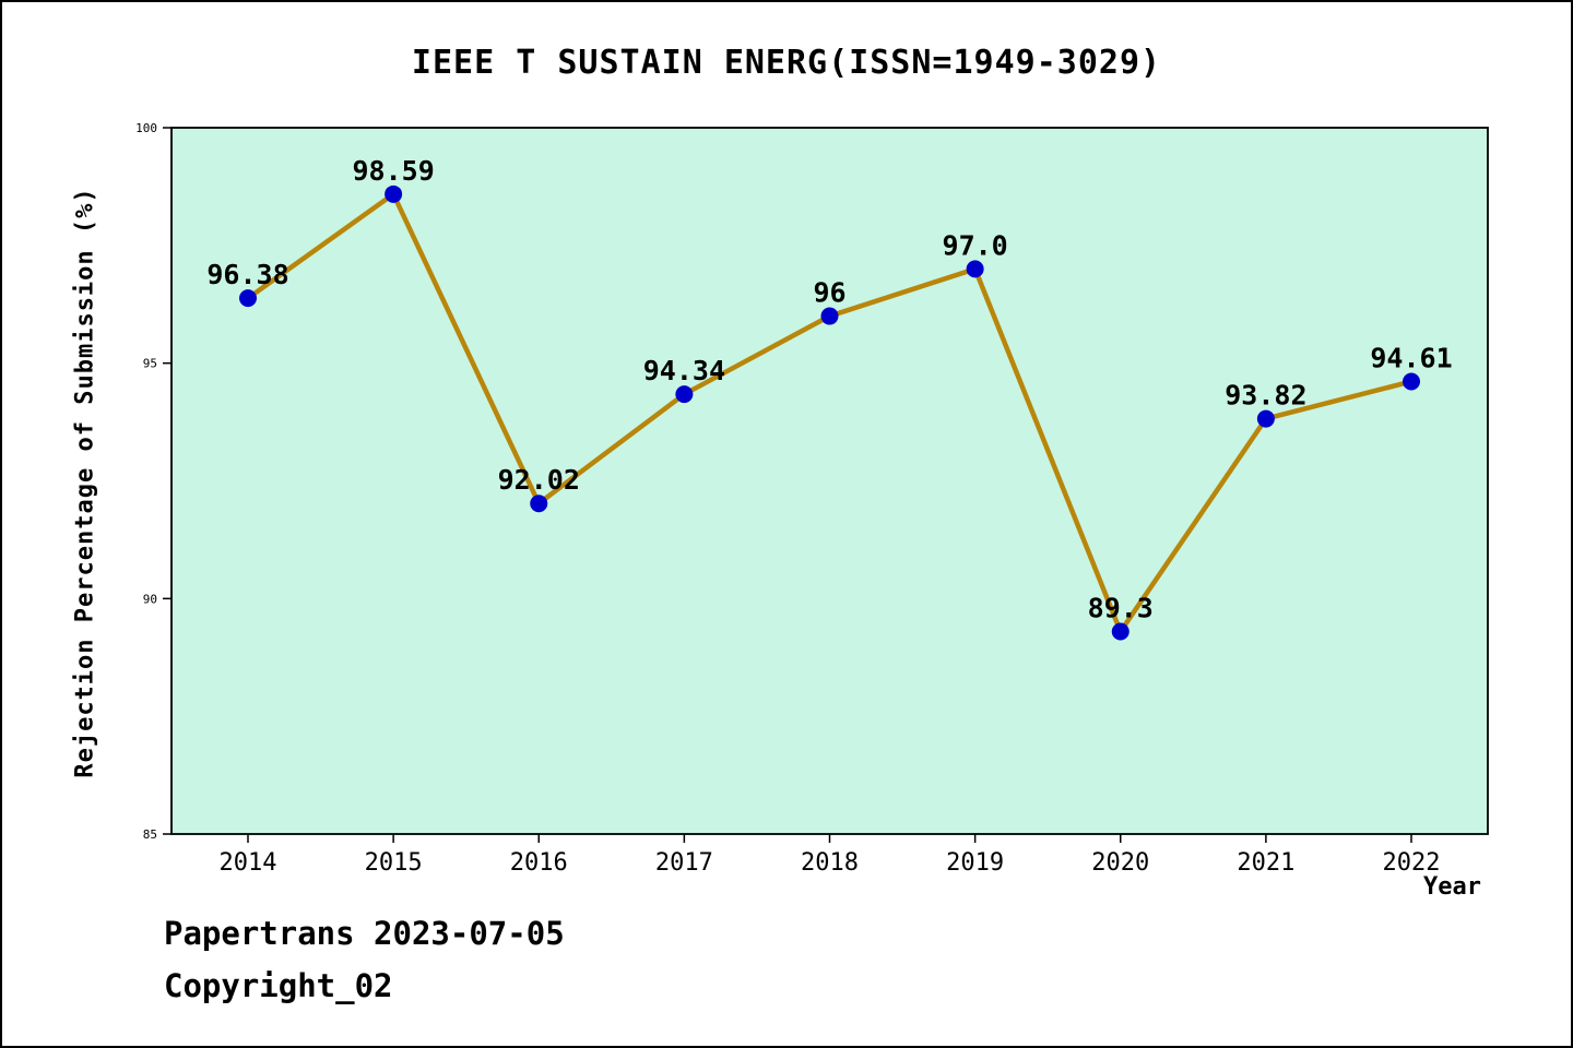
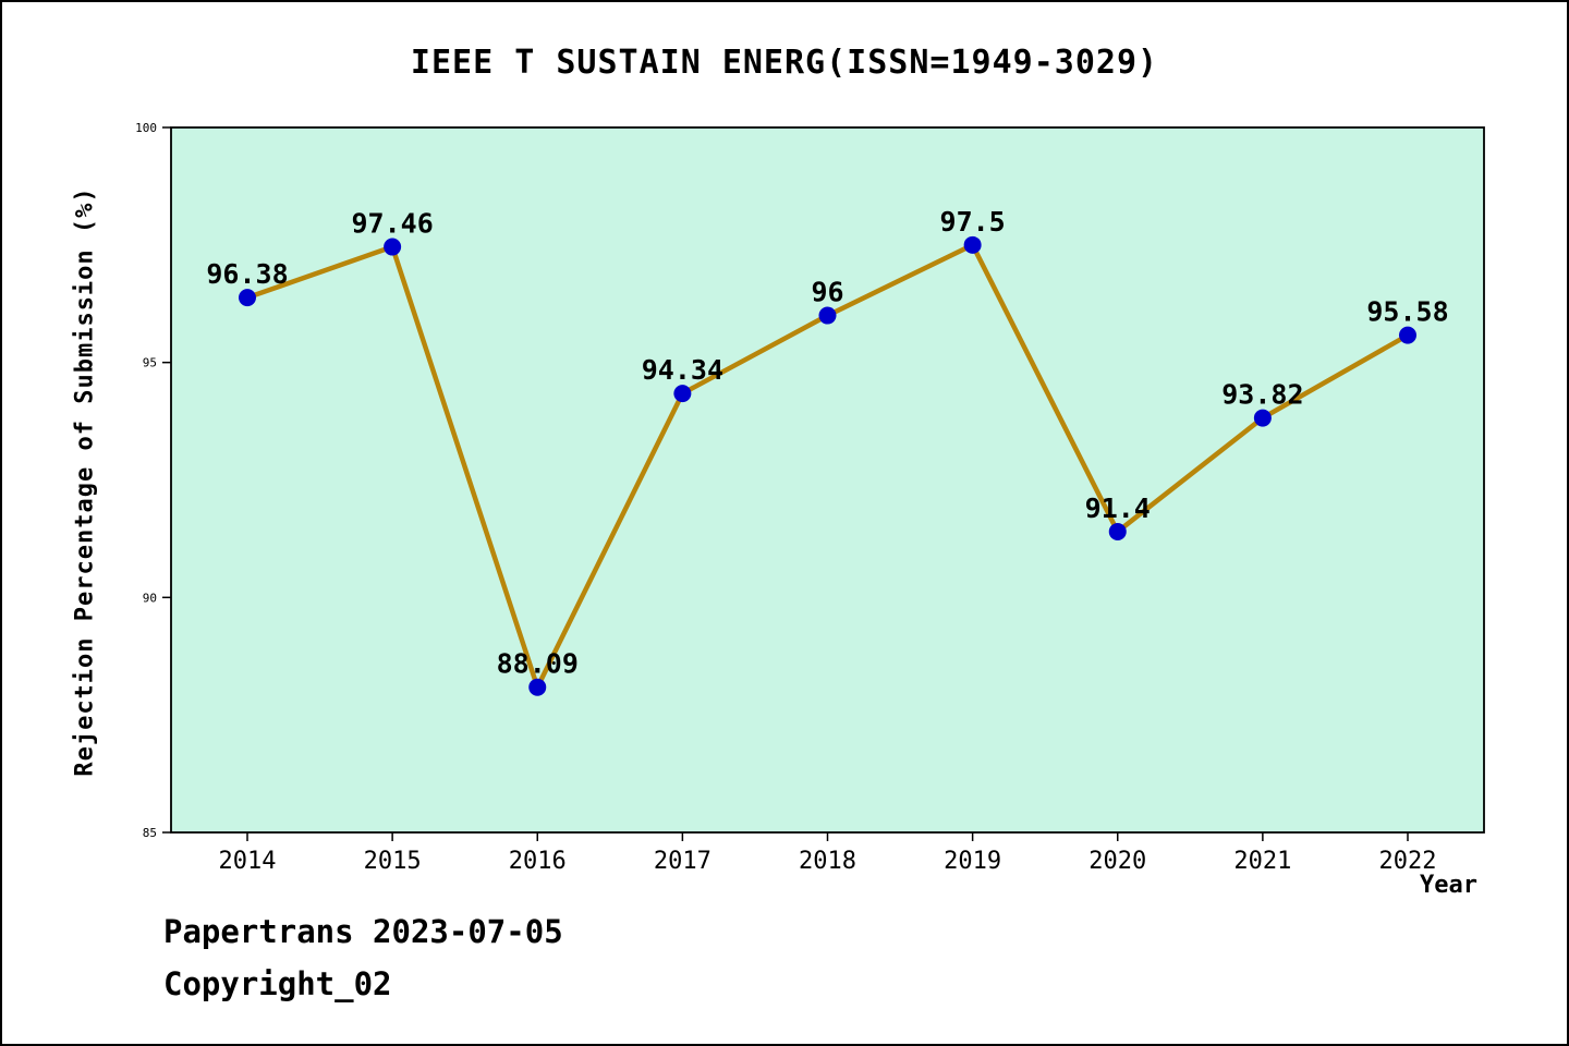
2015: 98.59 -> 97.46
2016: 92.02 -> 88.09
2019: 97.0 -> 97.5
2020: 89.3 -> 91.4
2022: 94.61 -> 95.58
